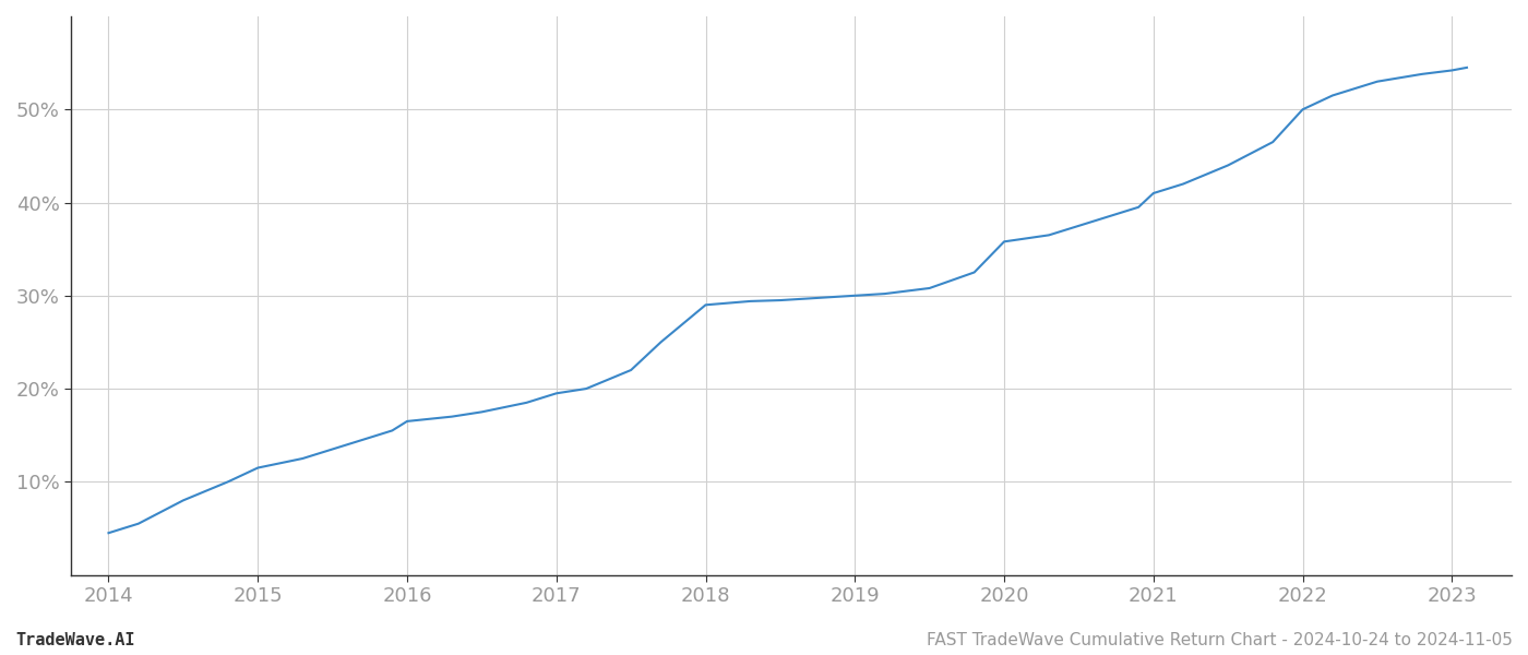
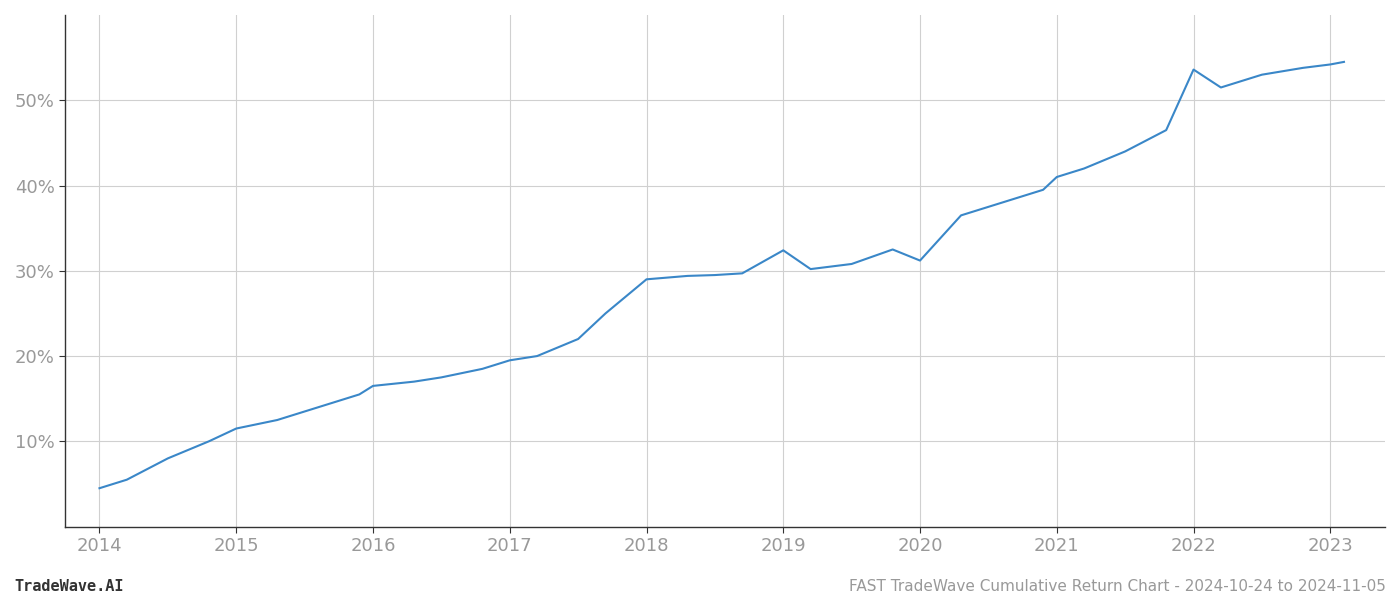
2019: 30.0% -> 32.4%
2020: 35.8% -> 31.2%
2022: 50.0% -> 53.6%
